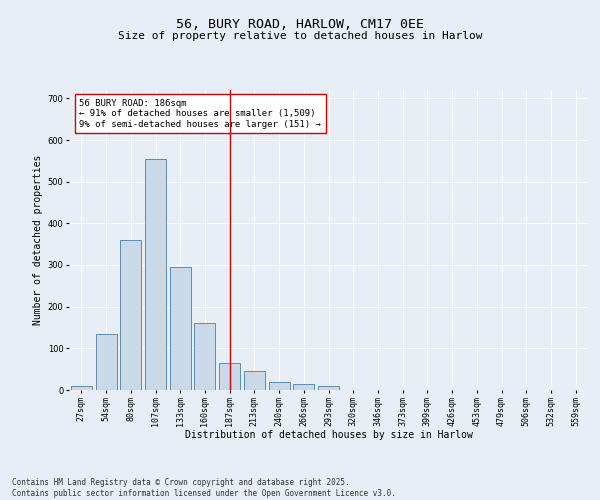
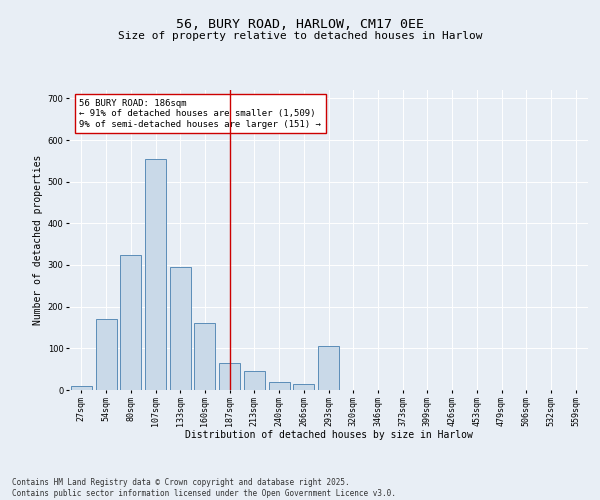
54sqm: 135 -> 170
80sqm: 360 -> 325
293sqm: 10 -> 105
